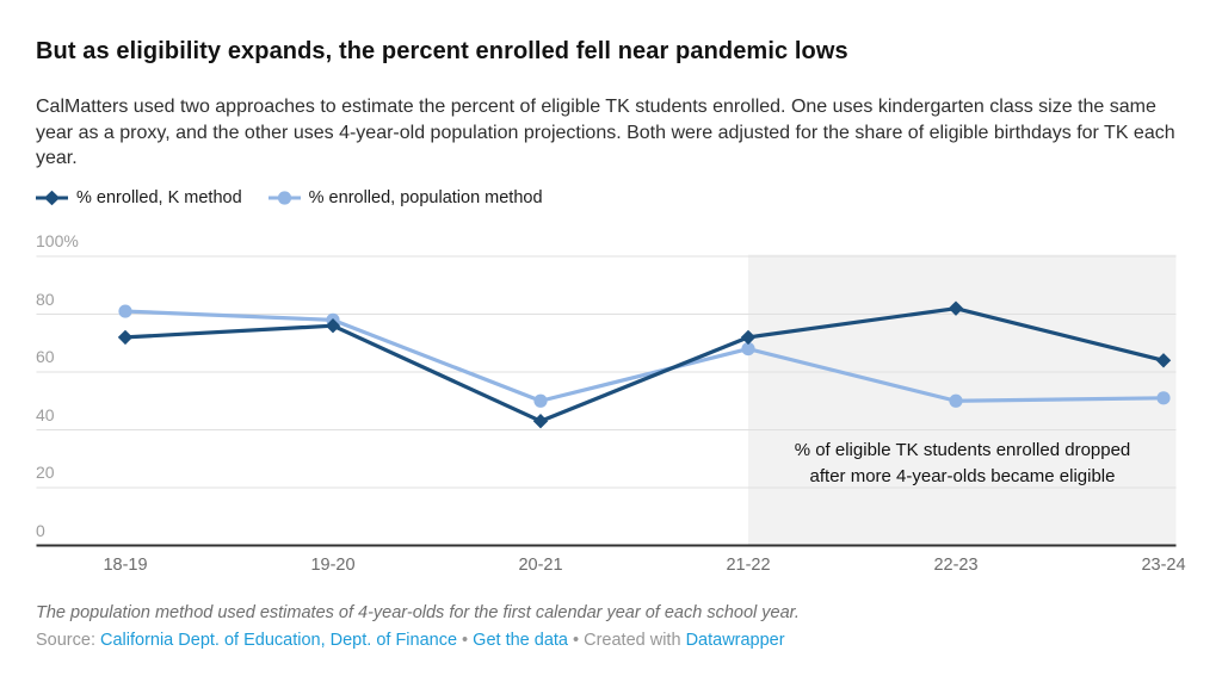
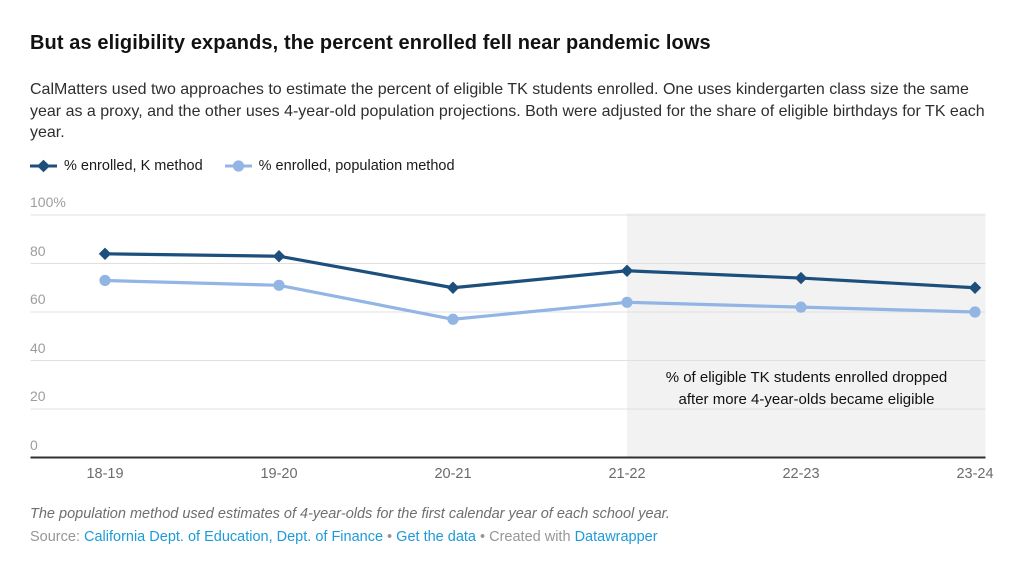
% enrolled, K method/18-19: 72% -> 84%
% enrolled, population method/18-19: 81% -> 73%
% enrolled, K method/19-20: 76% -> 83%
% enrolled, population method/19-20: 78% -> 71%
% enrolled, K method/20-21: 43% -> 70%
% enrolled, population method/20-21: 50% -> 57%
% enrolled, K method/21-22: 72% -> 77%
% enrolled, population method/21-22: 68% -> 64%
% enrolled, K method/22-23: 82% -> 74%
% enrolled, population method/22-23: 50% -> 62%
% enrolled, K method/23-24: 64% -> 70%
% enrolled, population method/23-24: 51% -> 60%
